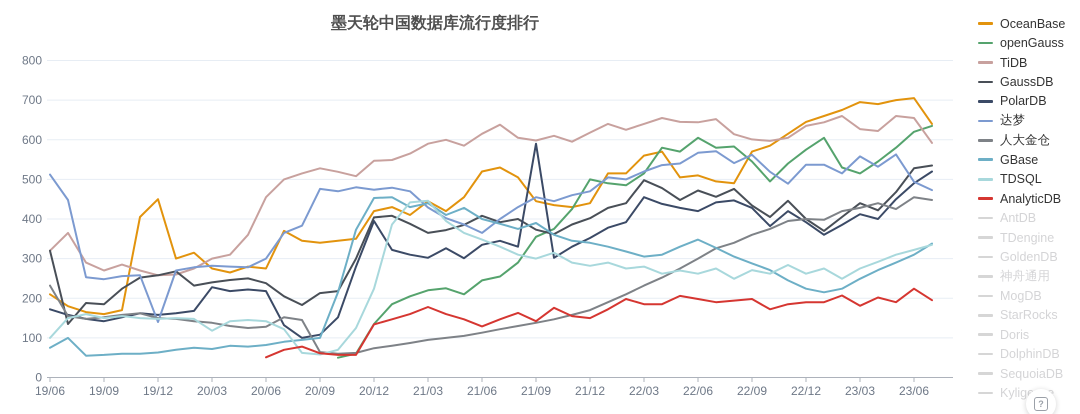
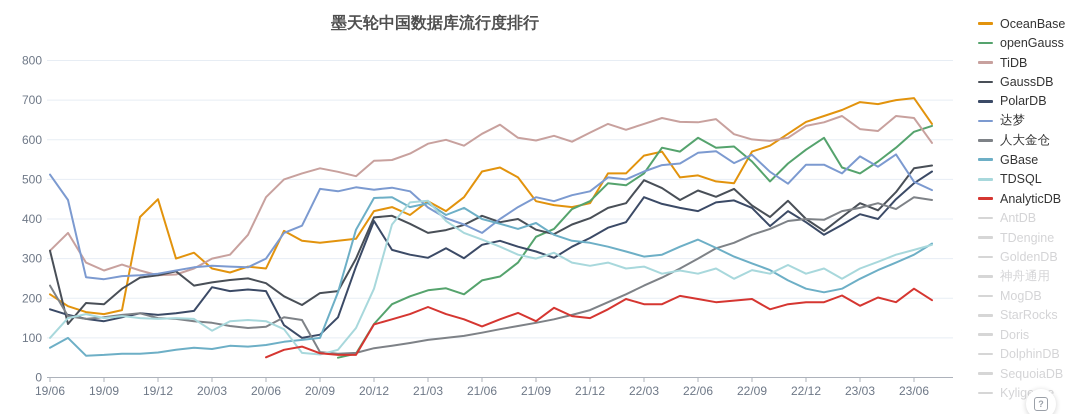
达梦/19/12: 140 -> 260
PolarDB/21/09: 590 -> 320
openGauss/21/12: 500 -> 440
